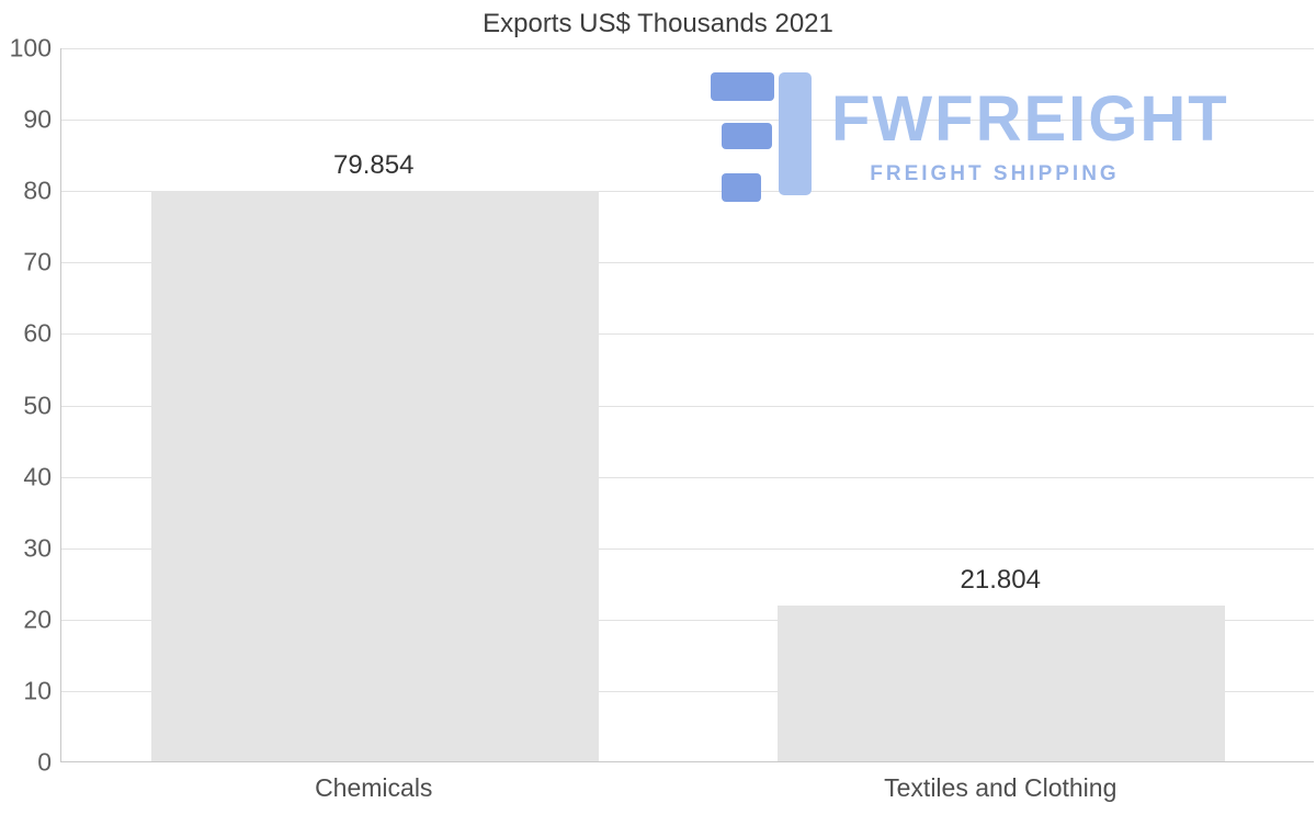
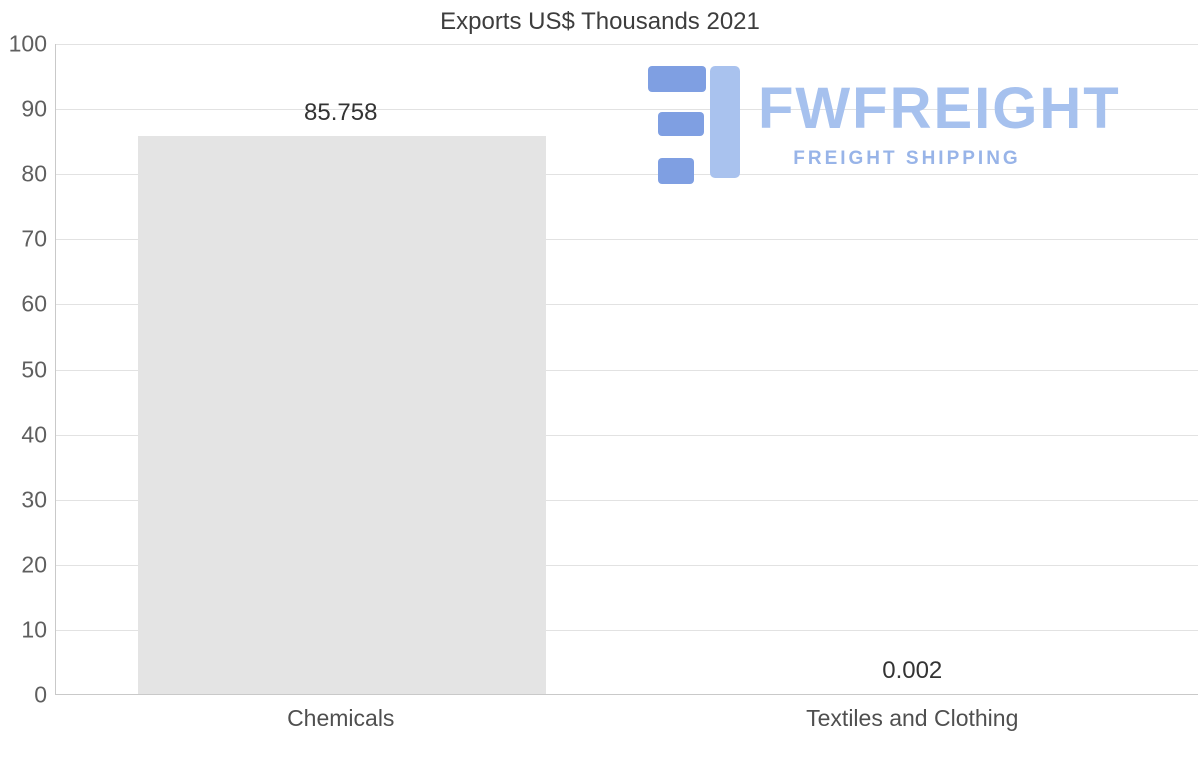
Chemicals: 79.854 -> 85.758
Textiles and Clothing: 21.804 -> 0.002
